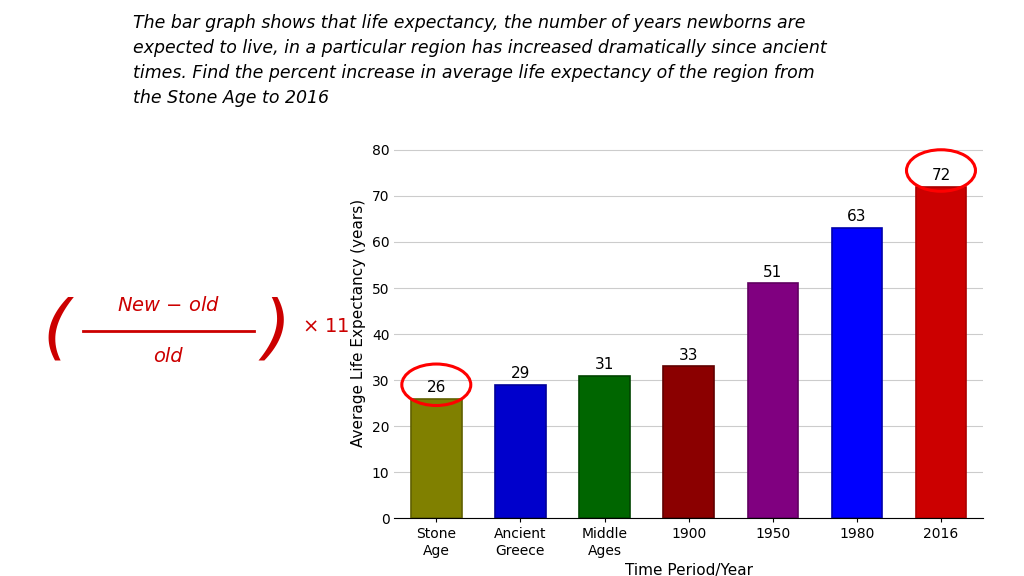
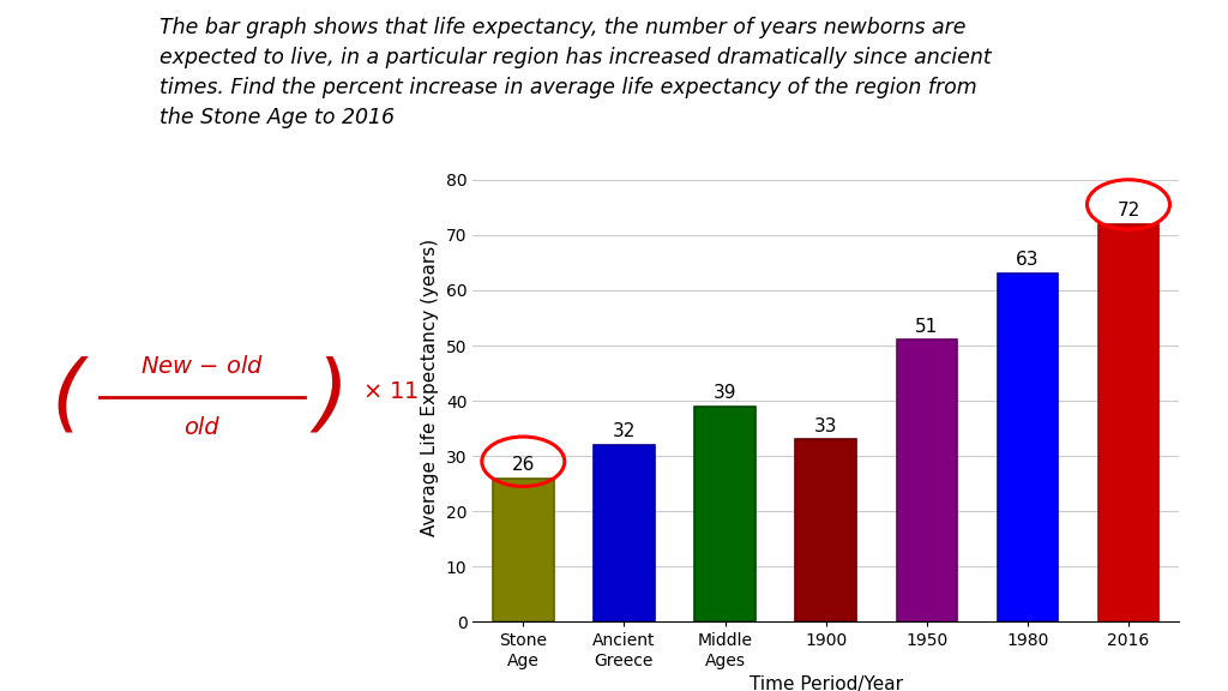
Ancient Greece: 29 -> 32
Middle Ages: 31 -> 39
